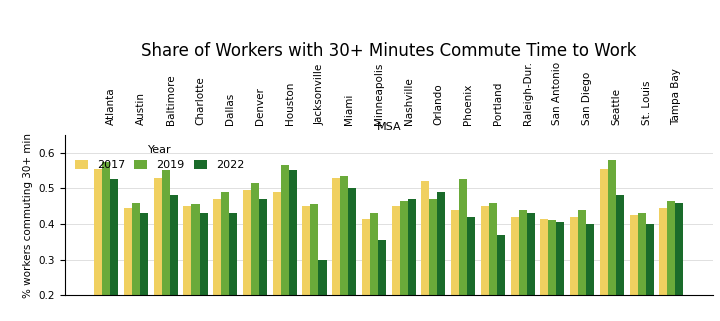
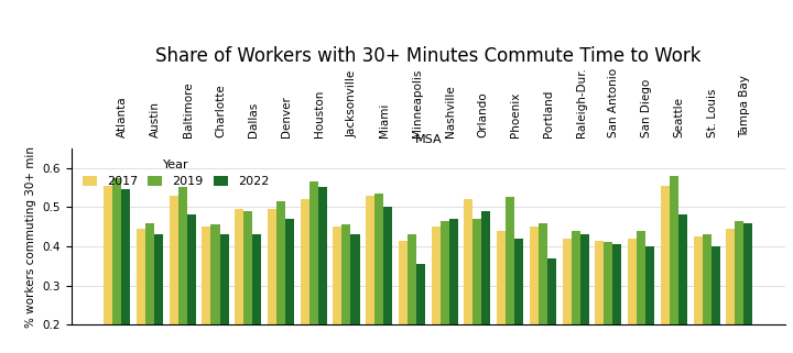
2022/Atlanta: 0.525 -> 0.545
2017/Dallas: 0.470 -> 0.495
2017/Houston: 0.490 -> 0.520
2022/Jacksonville: 0.300 -> 0.430
